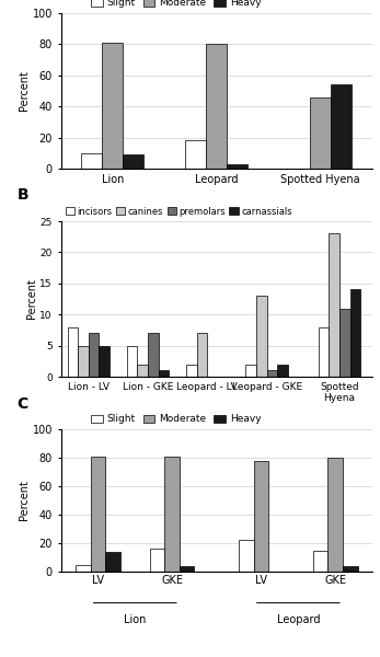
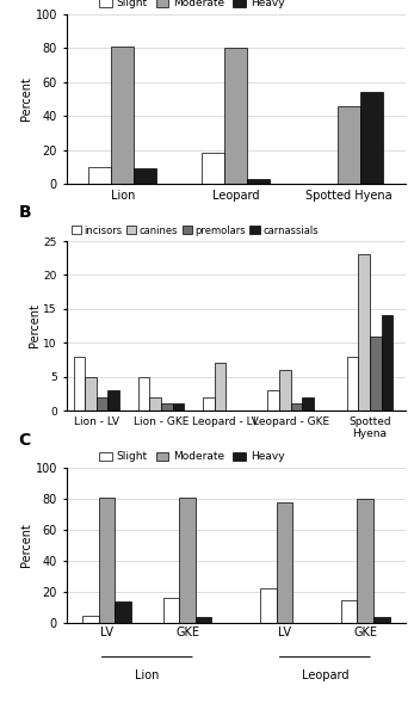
premolars/Lion - LV: 7 -> 2
carnassials/Lion - LV: 5 -> 3
premolars/Lion - GKE: 7 -> 1
incisors/Leopard - GKE: 2 -> 3
canines/Leopard - GKE: 13 -> 6
